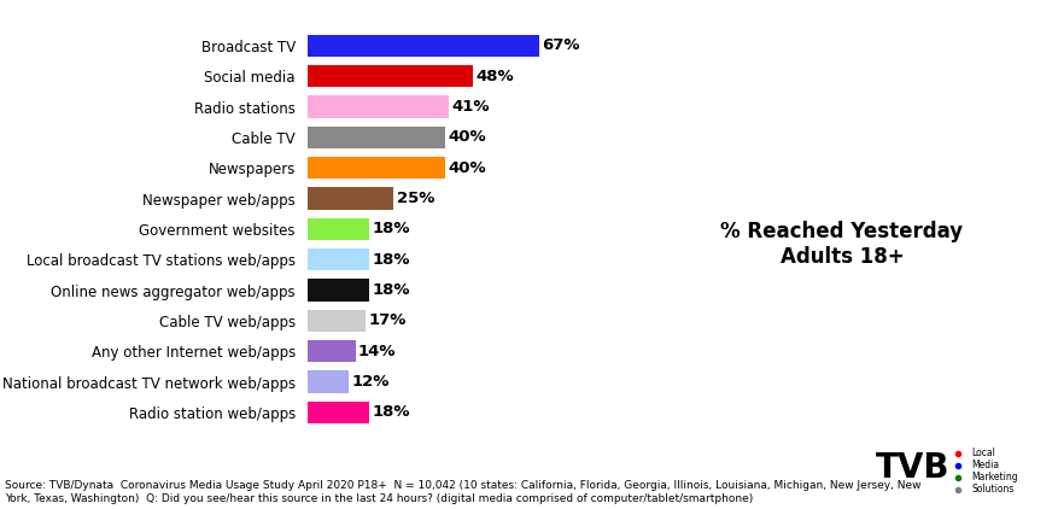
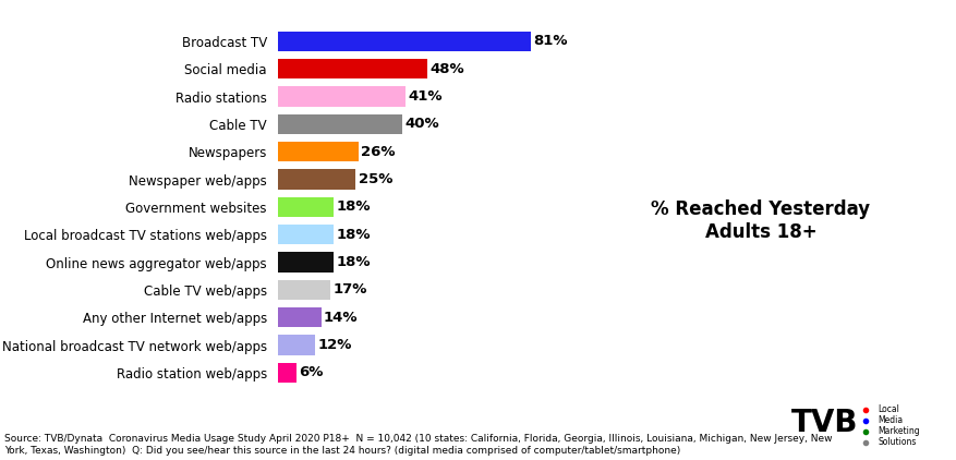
Broadcast TV: 67% -> 81%
Newspapers: 40% -> 26%
Radio station web/apps: 18% -> 6%
